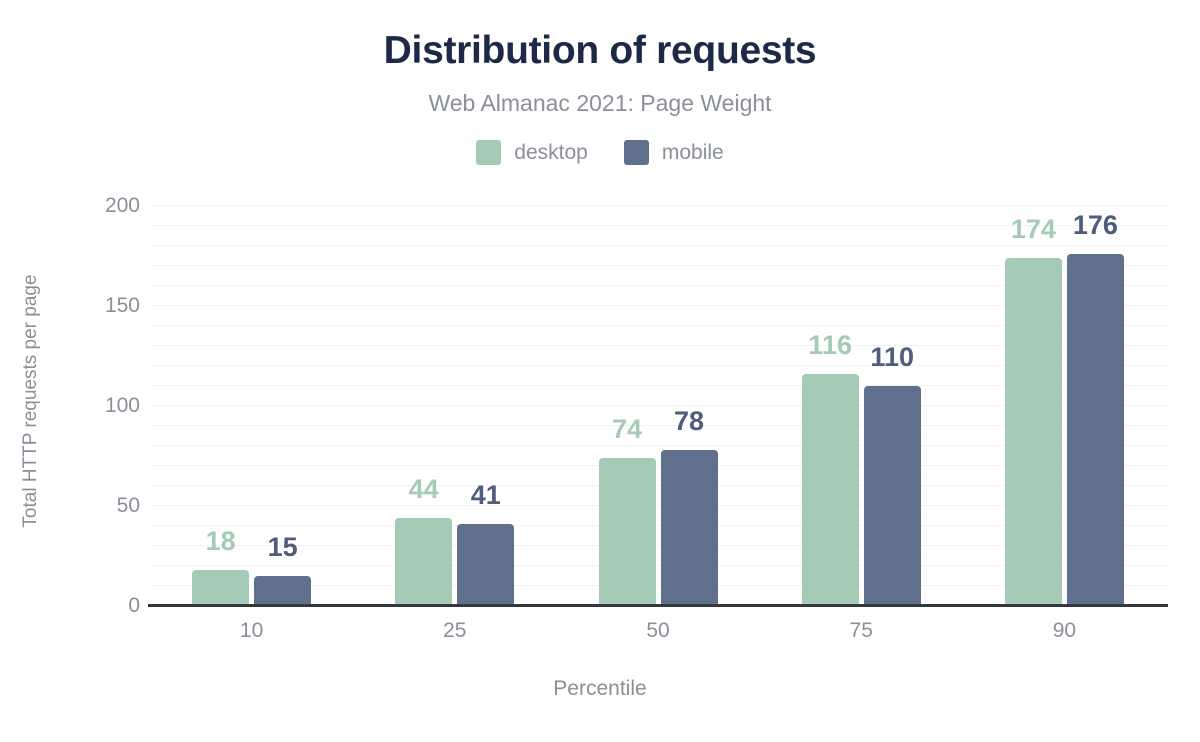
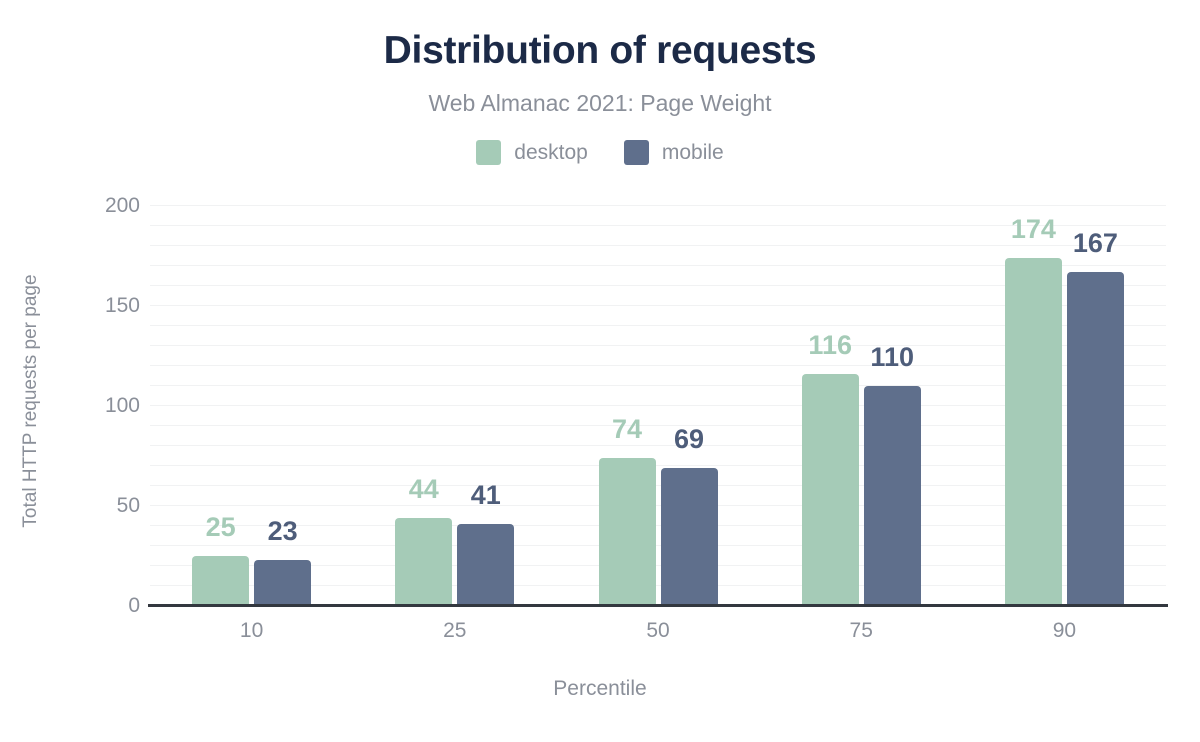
desktop/10: 18 -> 25
mobile/10: 15 -> 23
mobile/50: 78 -> 69
mobile/90: 176 -> 167
